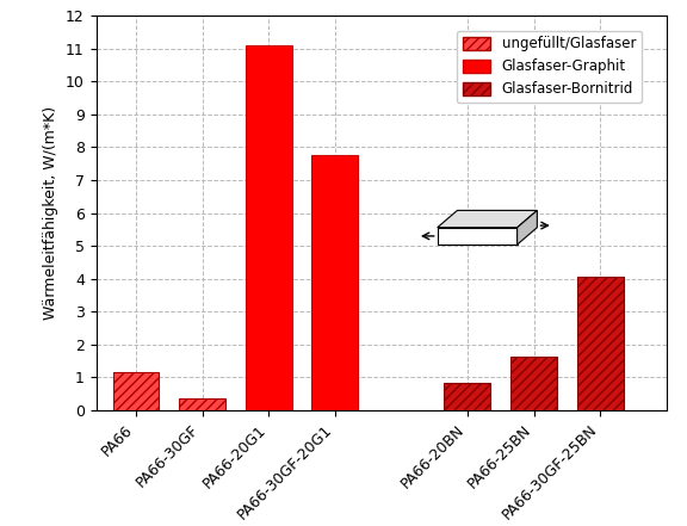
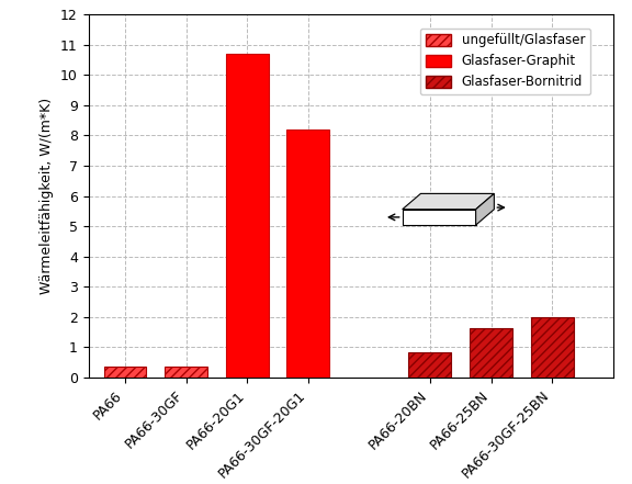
PA66: 1.15 -> 0.35
PA66-20G1: 11.10 -> 10.70
PA66-30GF-20G1: 7.75 -> 8.20
PA66-30GF-25BN: 4.05 -> 2.00
